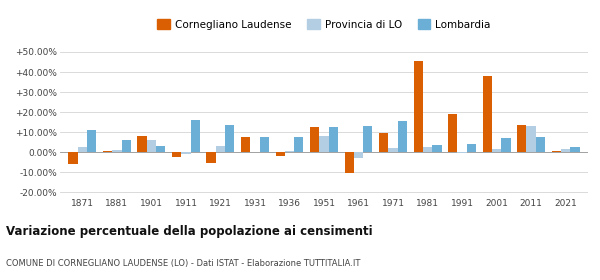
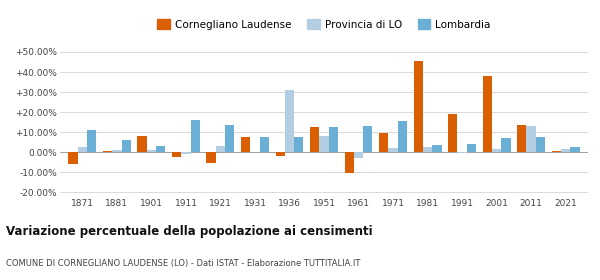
Provincia di LO/1901: 6.0% -> 1.0%
Provincia di LO/1936: 0.5% -> 31.0%
